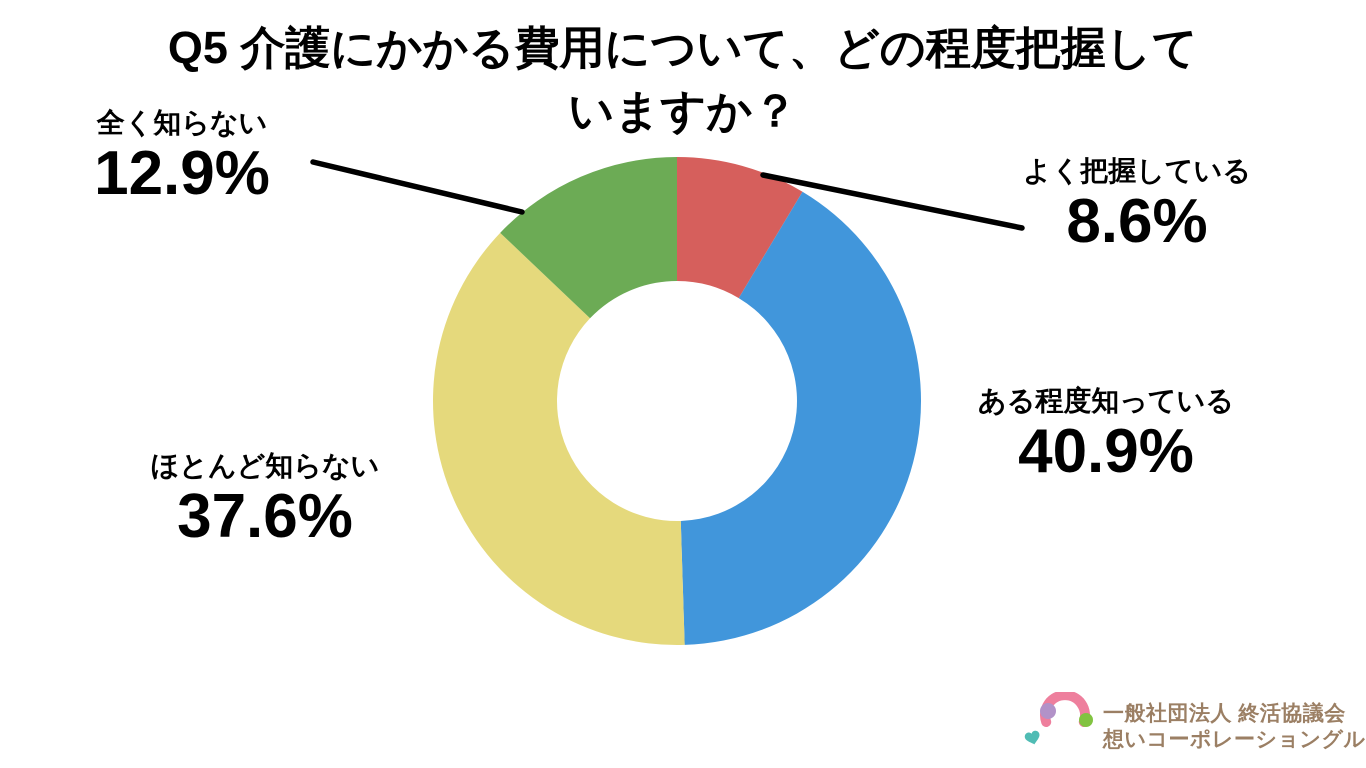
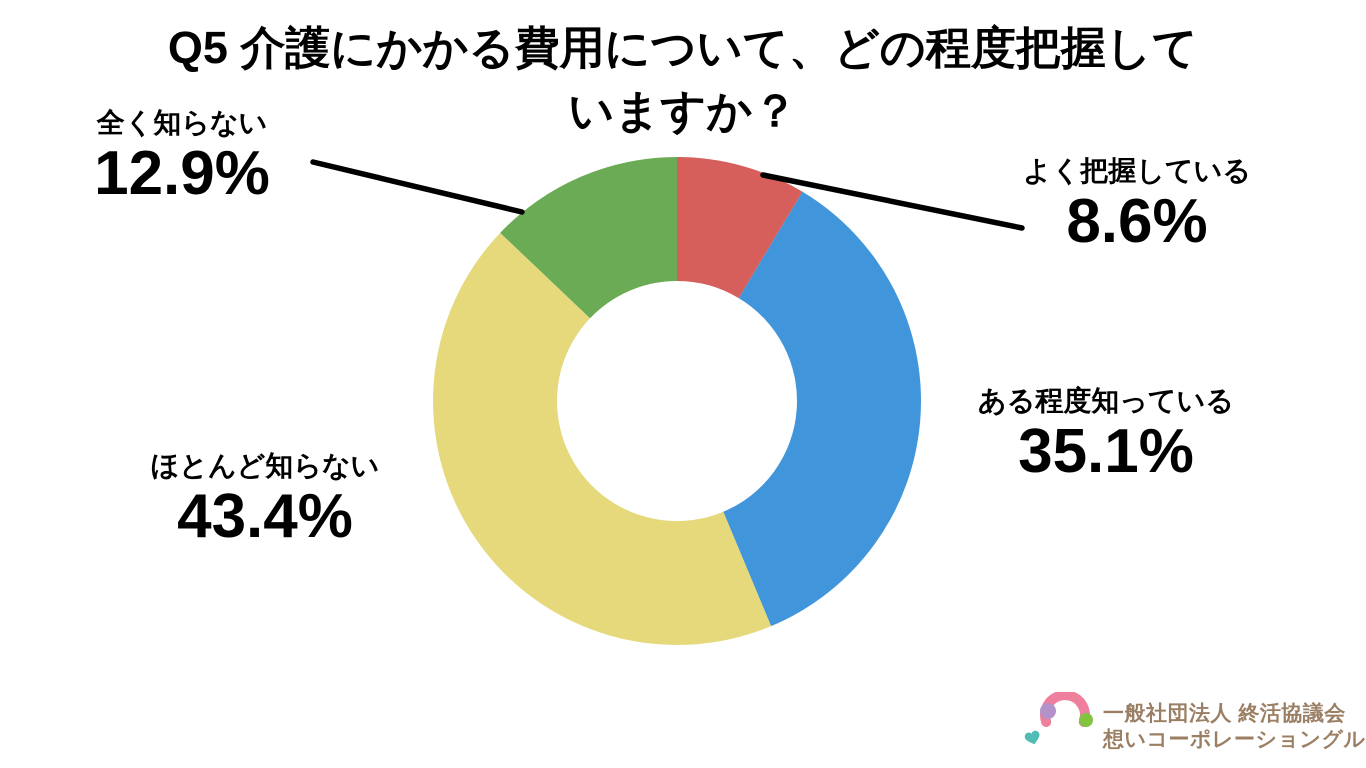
ある程度知っている: 40.9% -> 35.1%
ほとんど知らない: 37.6% -> 43.4%
